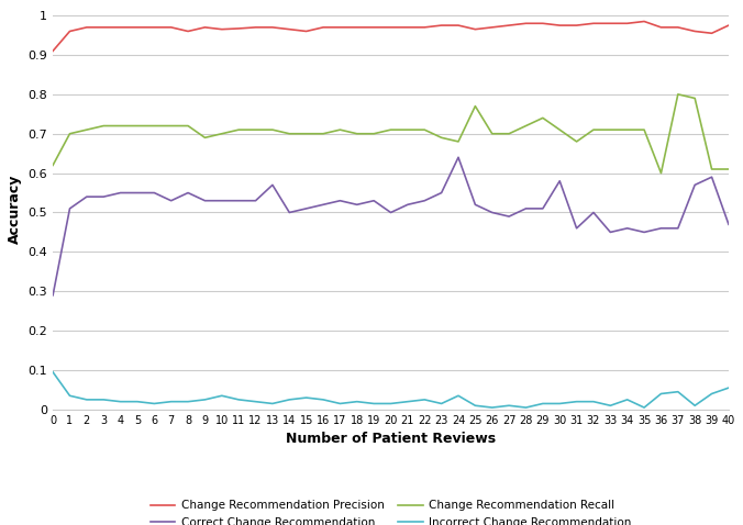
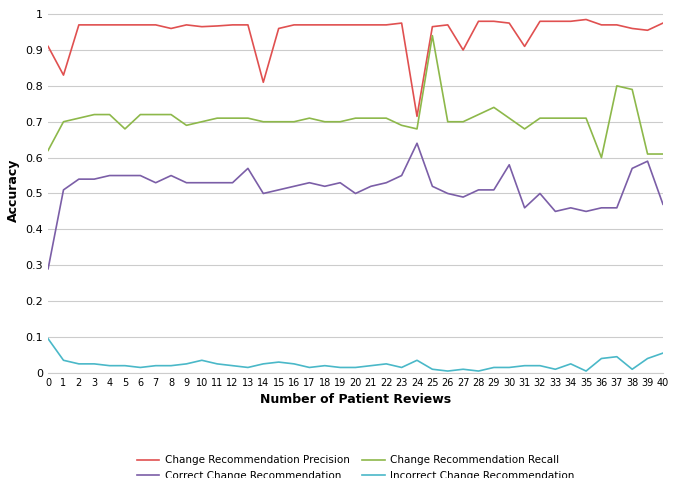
Change Recommendation Precision/1: 0.960 -> 0.830
Change Recommendation Recall/5: 0.72 -> 0.68
Change Recommendation Precision/14: 0.965 -> 0.810
Change Recommendation Precision/24: 0.975 -> 0.715
Change Recommendation Recall/25: 0.77 -> 0.94
Change Recommendation Precision/27: 0.975 -> 0.900
Change Recommendation Precision/31: 0.975 -> 0.910
